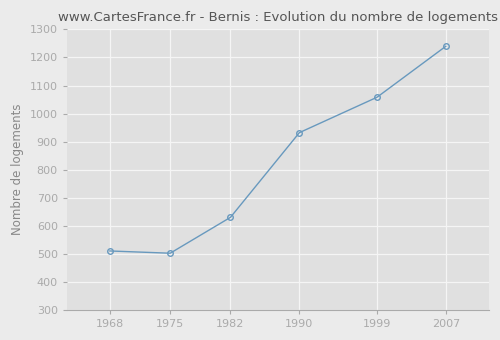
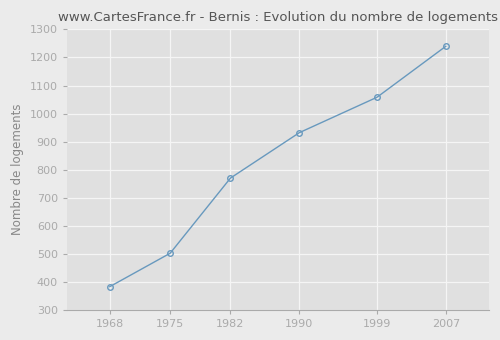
1968: 510 -> 383
1982: 630 -> 770
